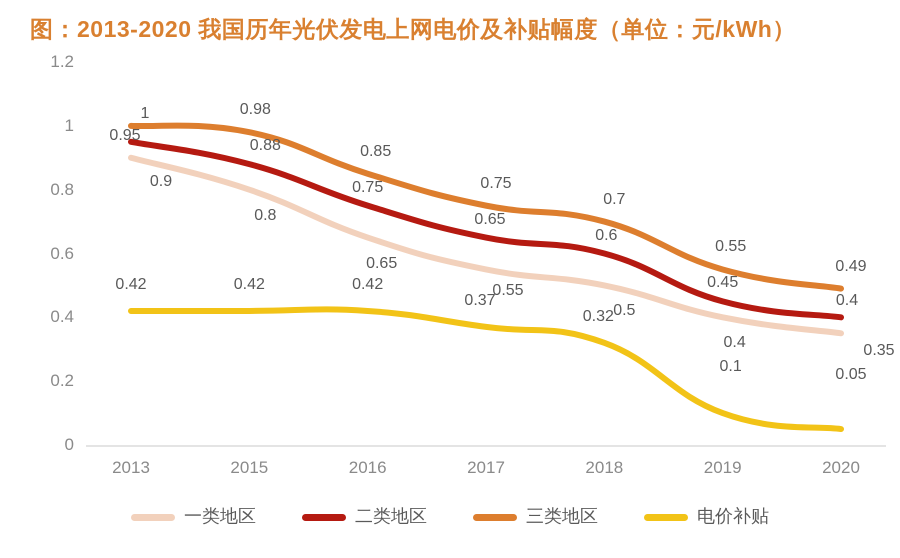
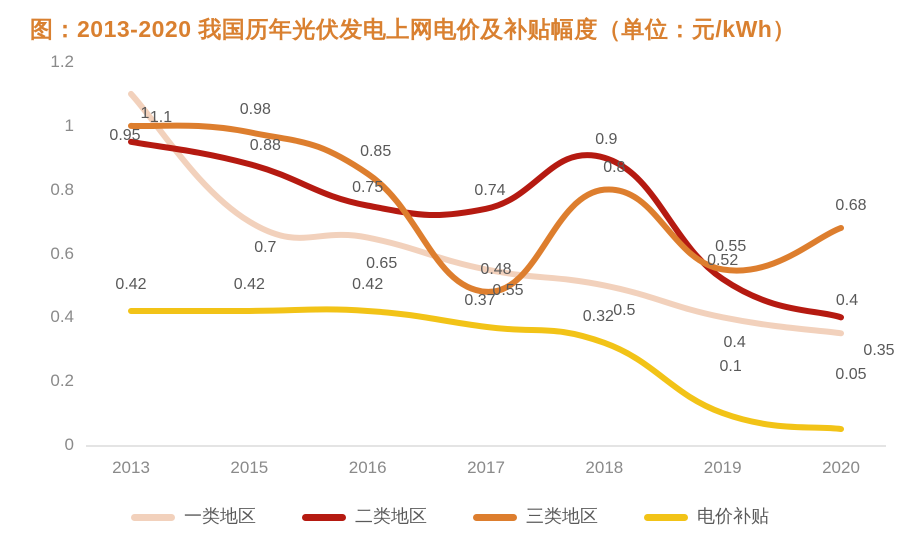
一类地区/2013: 0.9 -> 1.1
一类地区/2015: 0.8 -> 0.7
二类地区/2017: 0.65 -> 0.74
三类地区/2017: 0.75 -> 0.48
二类地区/2018: 0.6 -> 0.9
三类地区/2018: 0.7 -> 0.8
二类地区/2019: 0.45 -> 0.52
三类地区/2020: 0.49 -> 0.68
